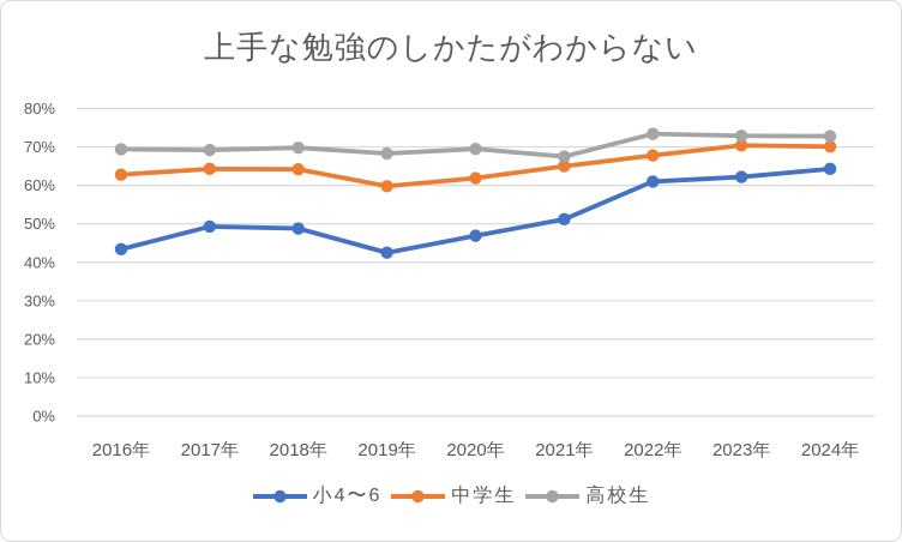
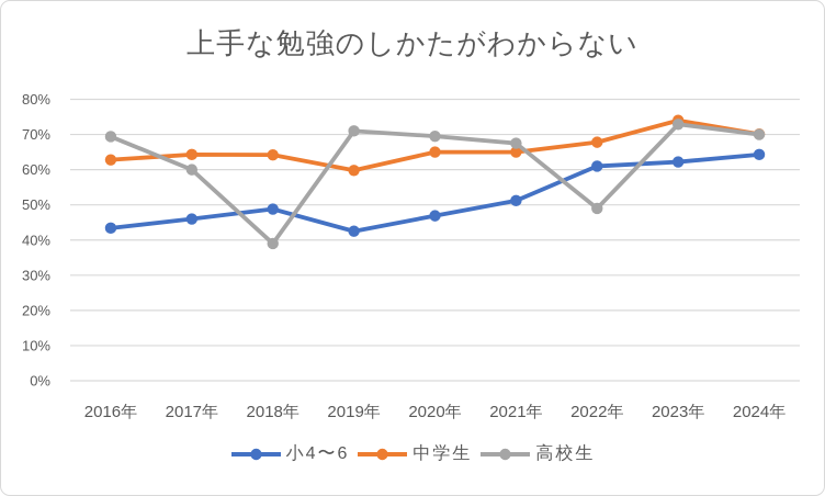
小4〜6/2017年: 49% -> 46%
高校生/2017年: 69% -> 60%
高校生/2018年: 70% -> 39%
高校生/2019年: 68% -> 71%
中学生/2020年: 62% -> 65%
高校生/2022年: 73% -> 49%
中学生/2023年: 70% -> 74%
高校生/2024年: 73% -> 70%
